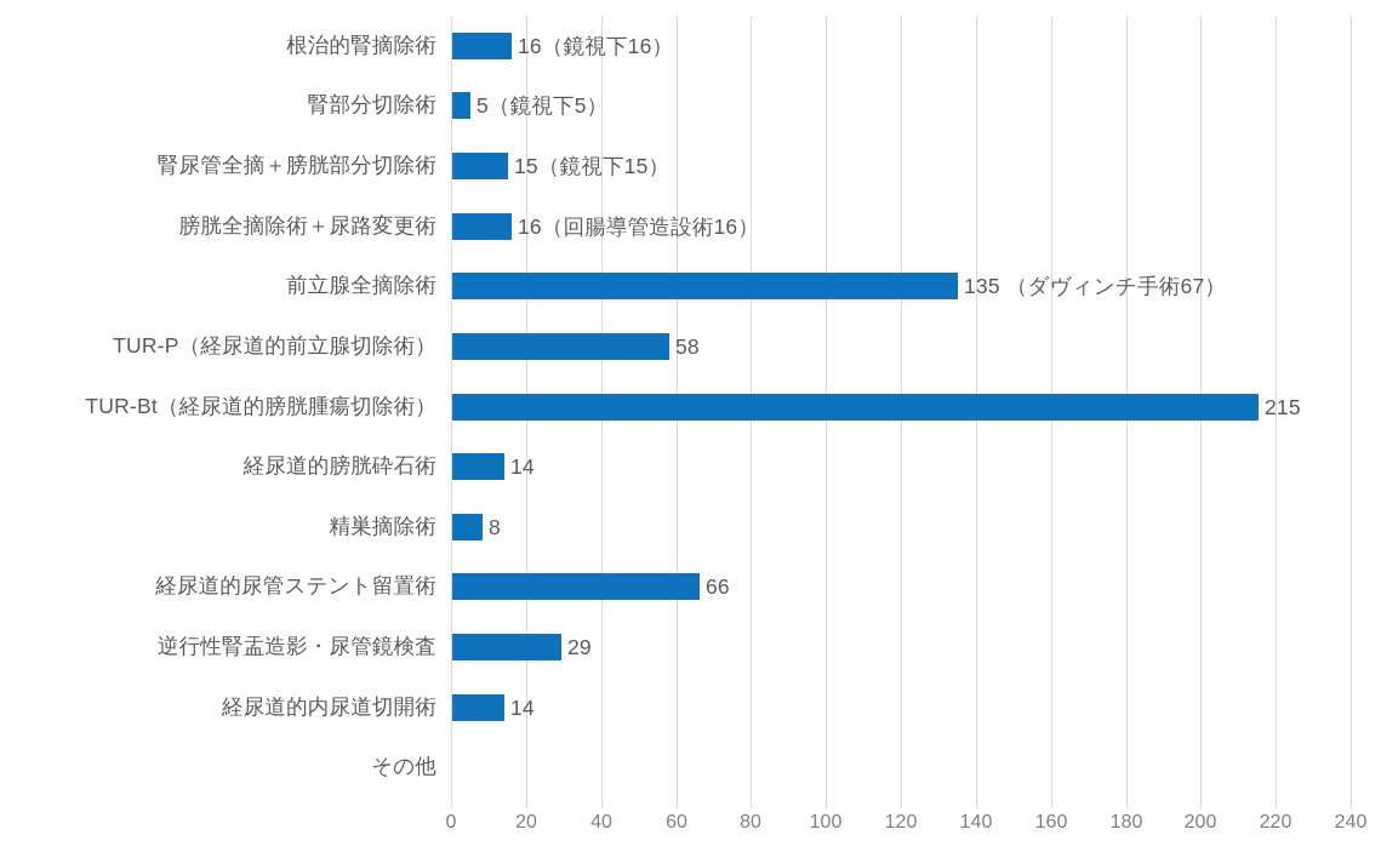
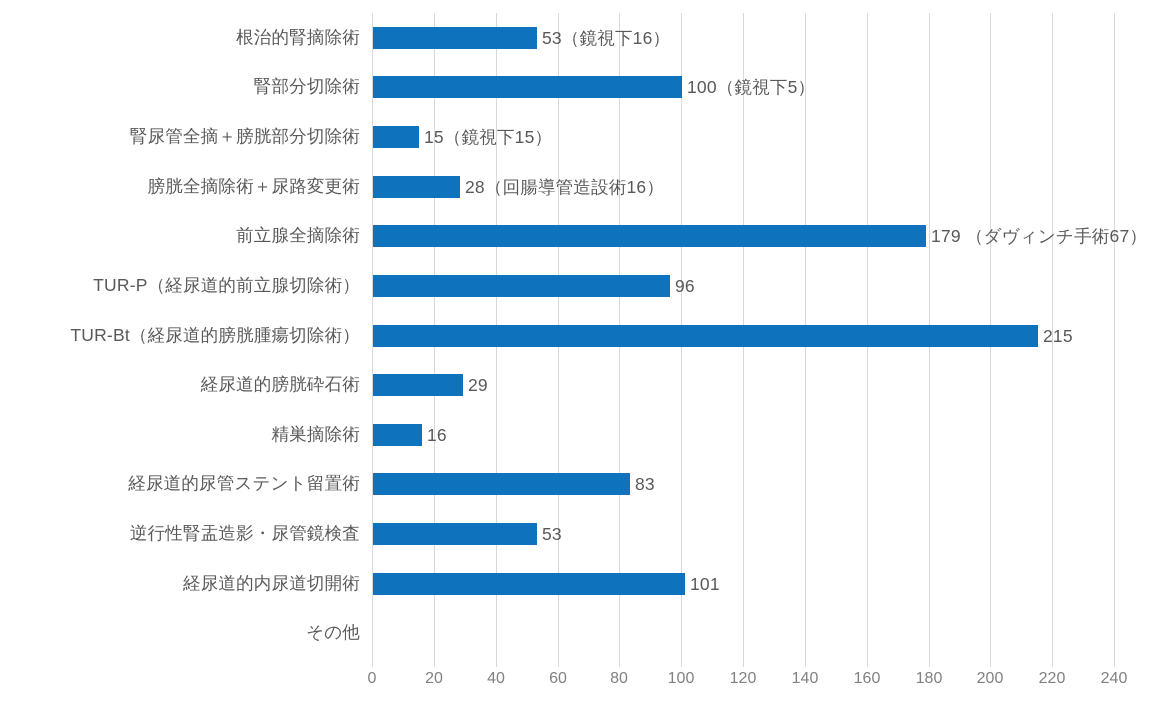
根治的腎摘除術: 16 -> 53
腎部分切除術: 5 -> 100
膀胱全摘除術＋尿路変更術: 16 -> 28
前立腺全摘除術: 135 -> 179
TUR-P（経尿道的前立腺切除術）: 58 -> 96
経尿道的膀胱砕石術: 14 -> 29
精巣摘除術: 8 -> 16
経尿道的尿管ステント留置術: 66 -> 83
逆行性腎盂造影・尿管鏡検査: 29 -> 53
経尿道的内尿道切開術: 14 -> 101
